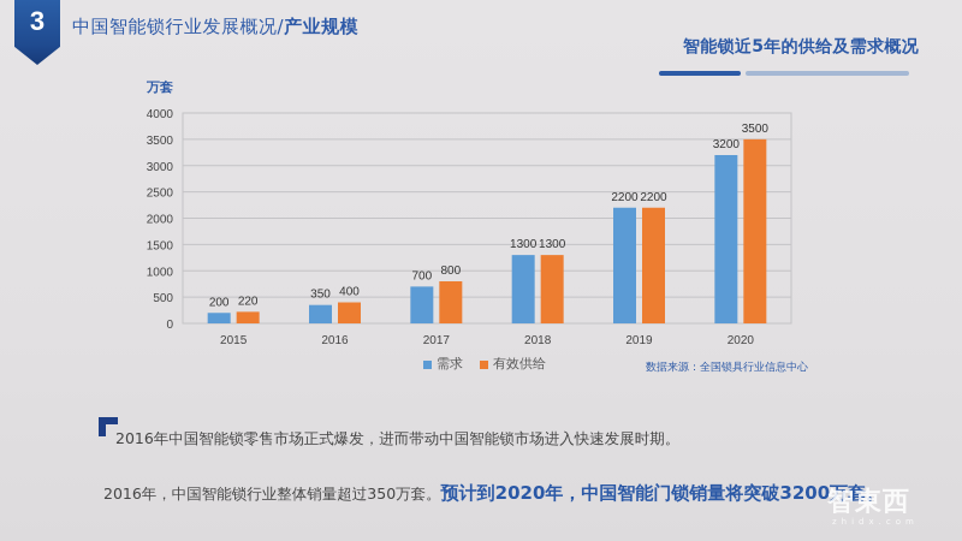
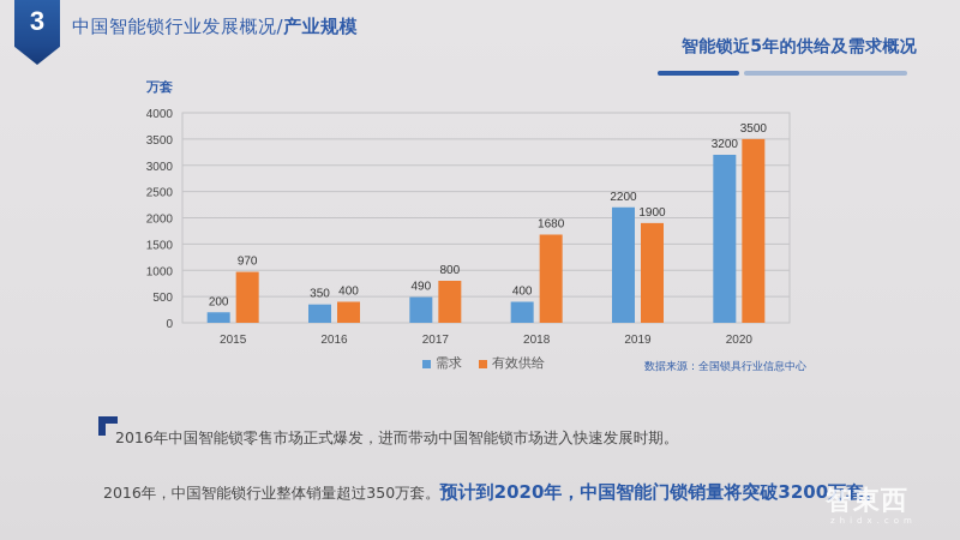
有效供给/2015: 220 -> 970
需求/2017: 700 -> 490
需求/2018: 1300 -> 400
有效供给/2018: 1300 -> 1680
有效供给/2019: 2200 -> 1900
